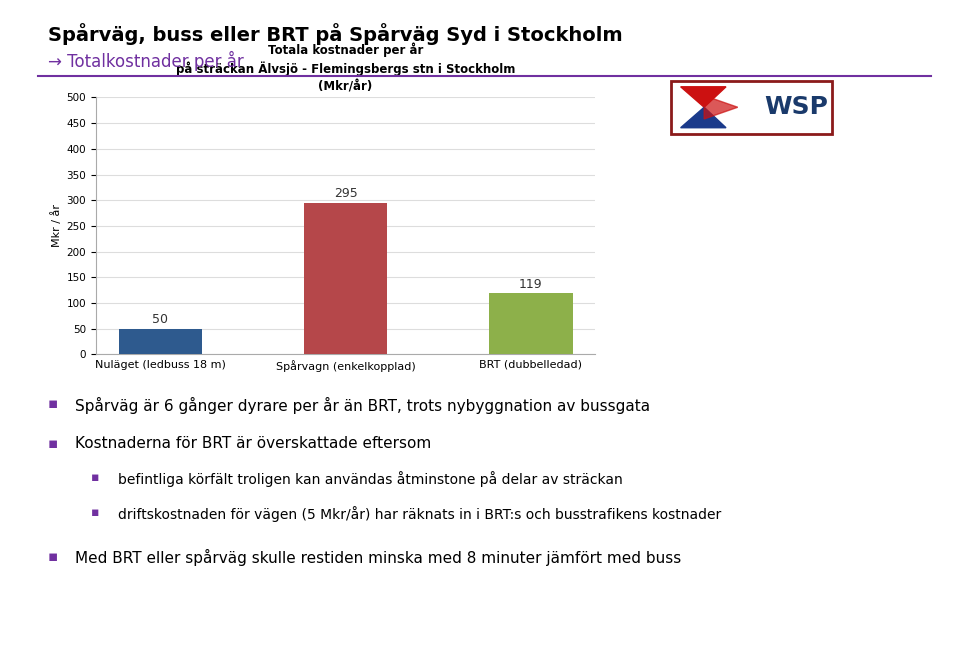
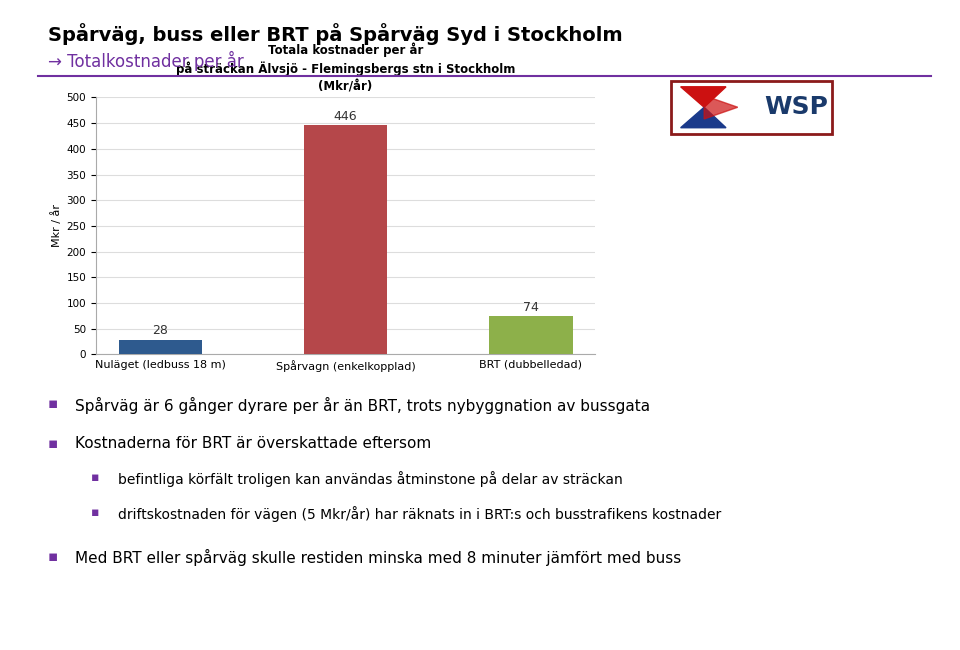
Nuläget (ledbuss 18 m): 50 -> 28
Spårvagn (enkelkopplad): 295 -> 446
BRT (dubbelledad): 119 -> 74
